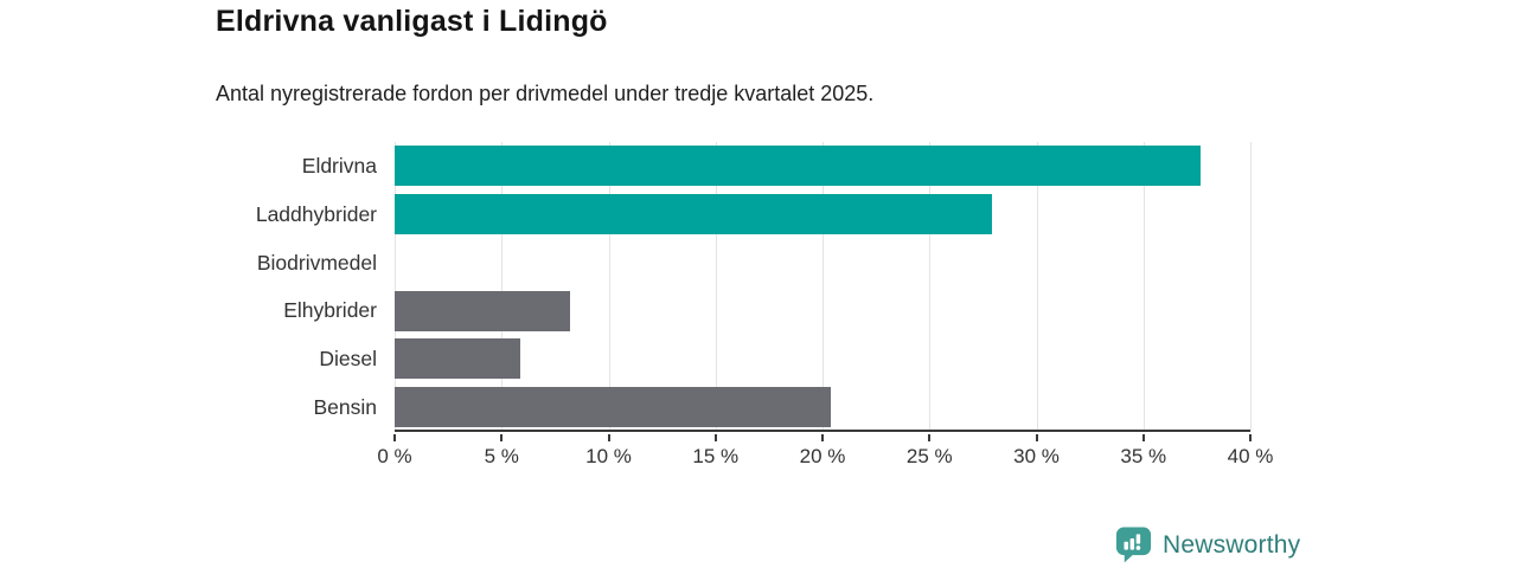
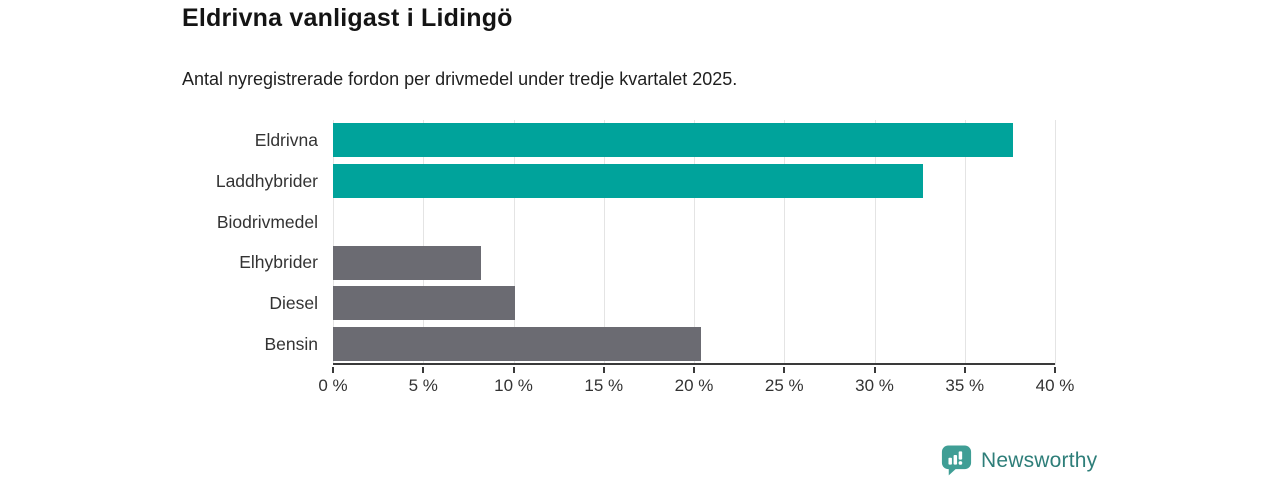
Laddhybrider: 27.9% -> 32.7%
Diesel: 5.9% -> 10.1%
